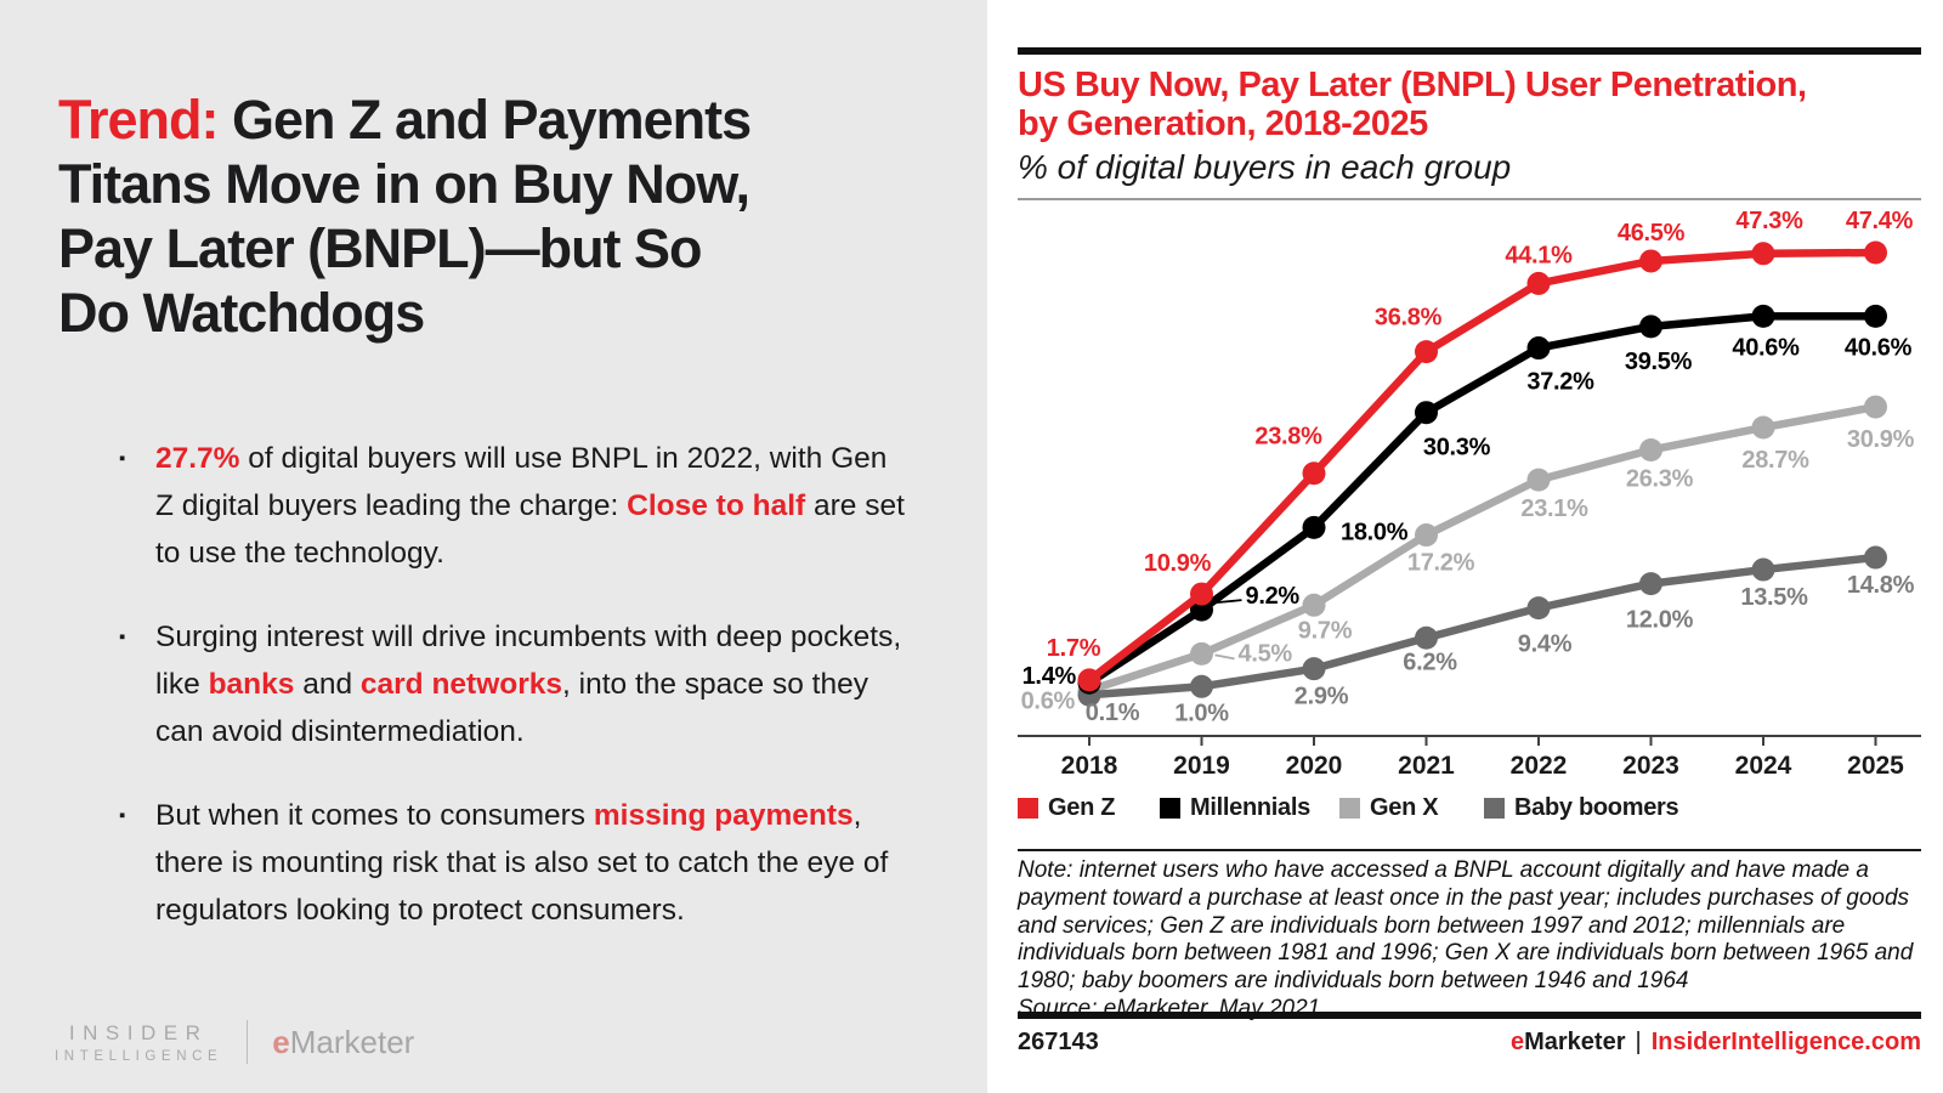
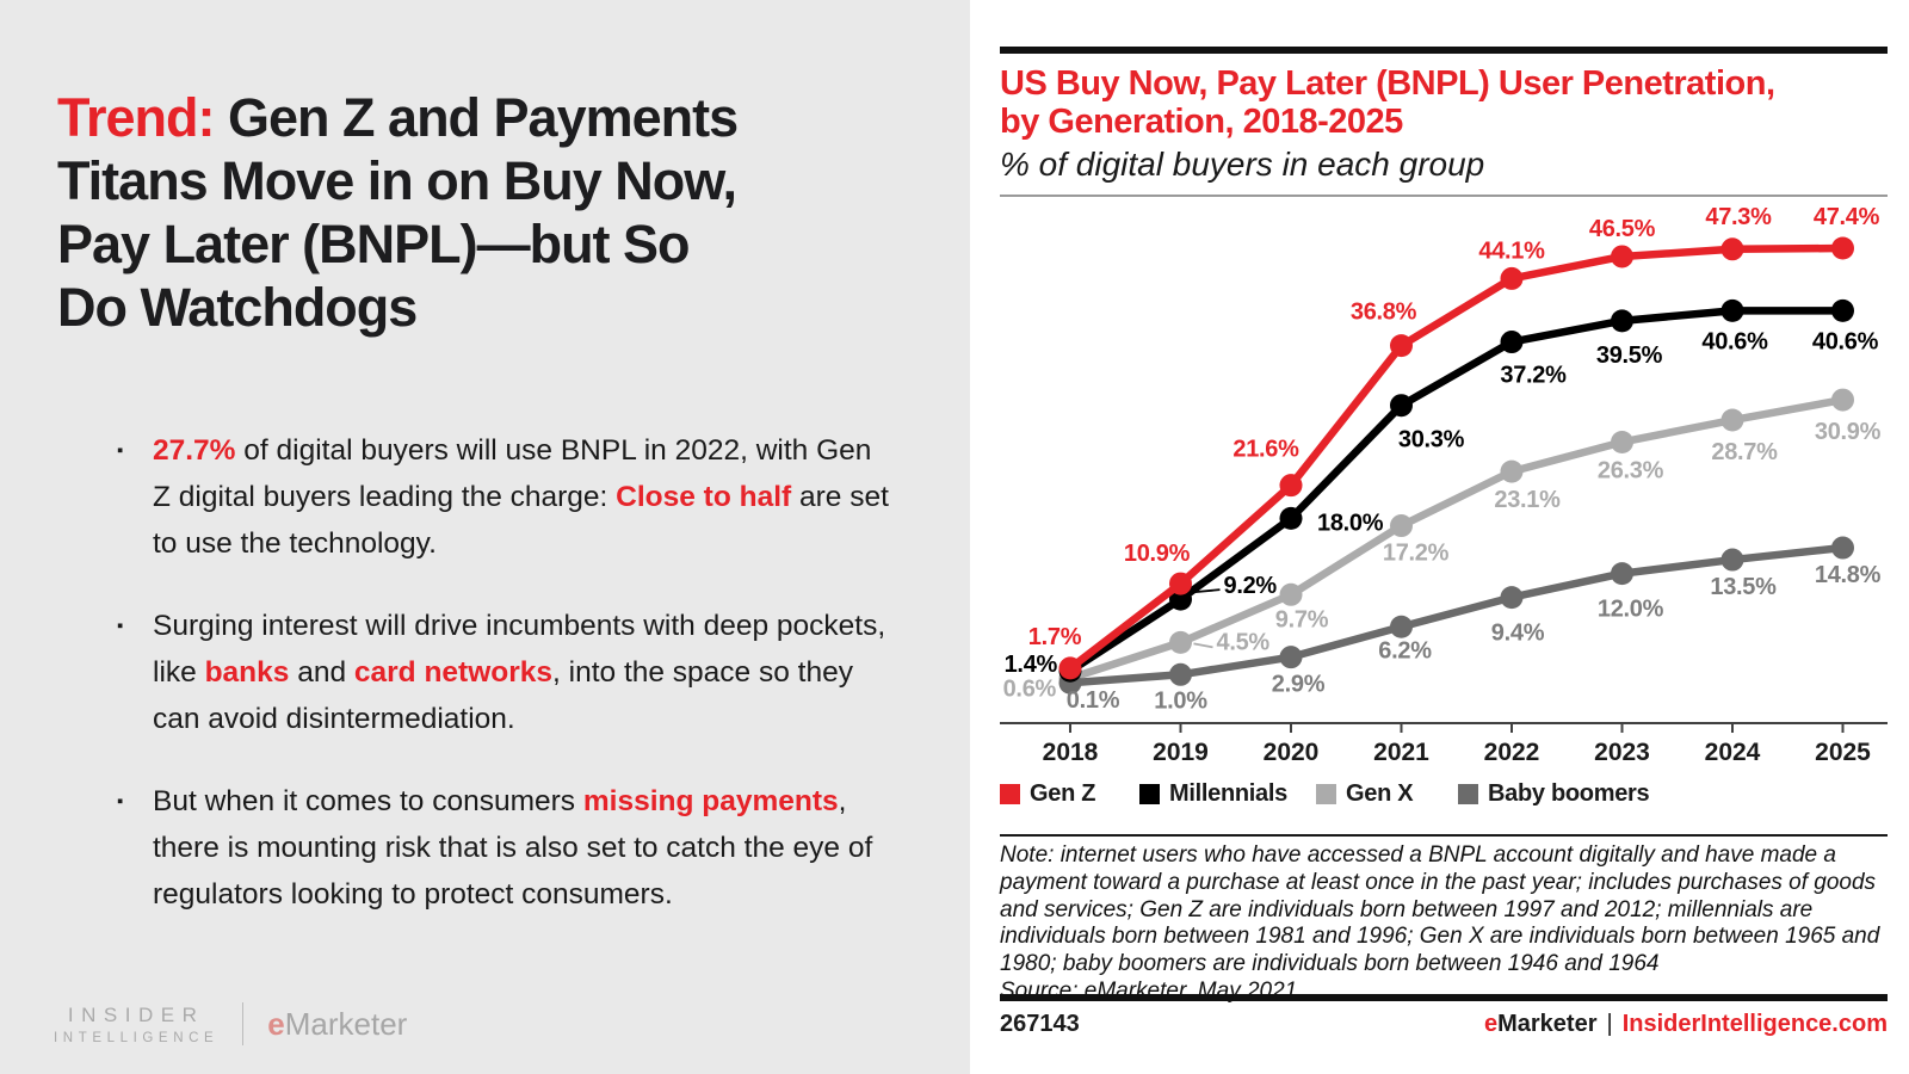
Gen Z/2020: 23.8% -> 21.6%
